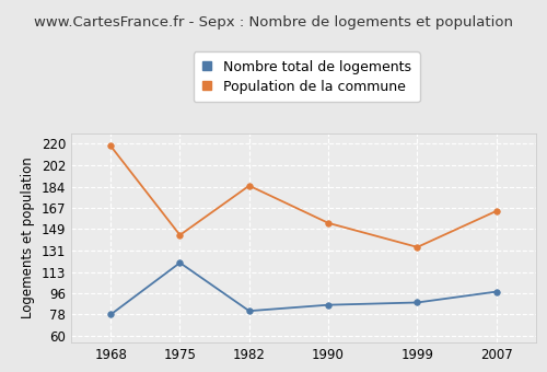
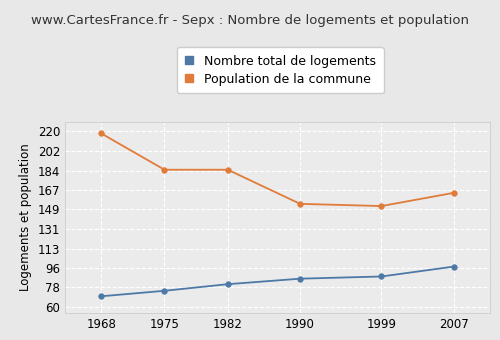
Nombre total de logements/1968: 78 -> 70
Nombre total de logements/1975: 121 -> 75
Population de la commune/1975: 144 -> 185
Population de la commune/1999: 134 -> 152
